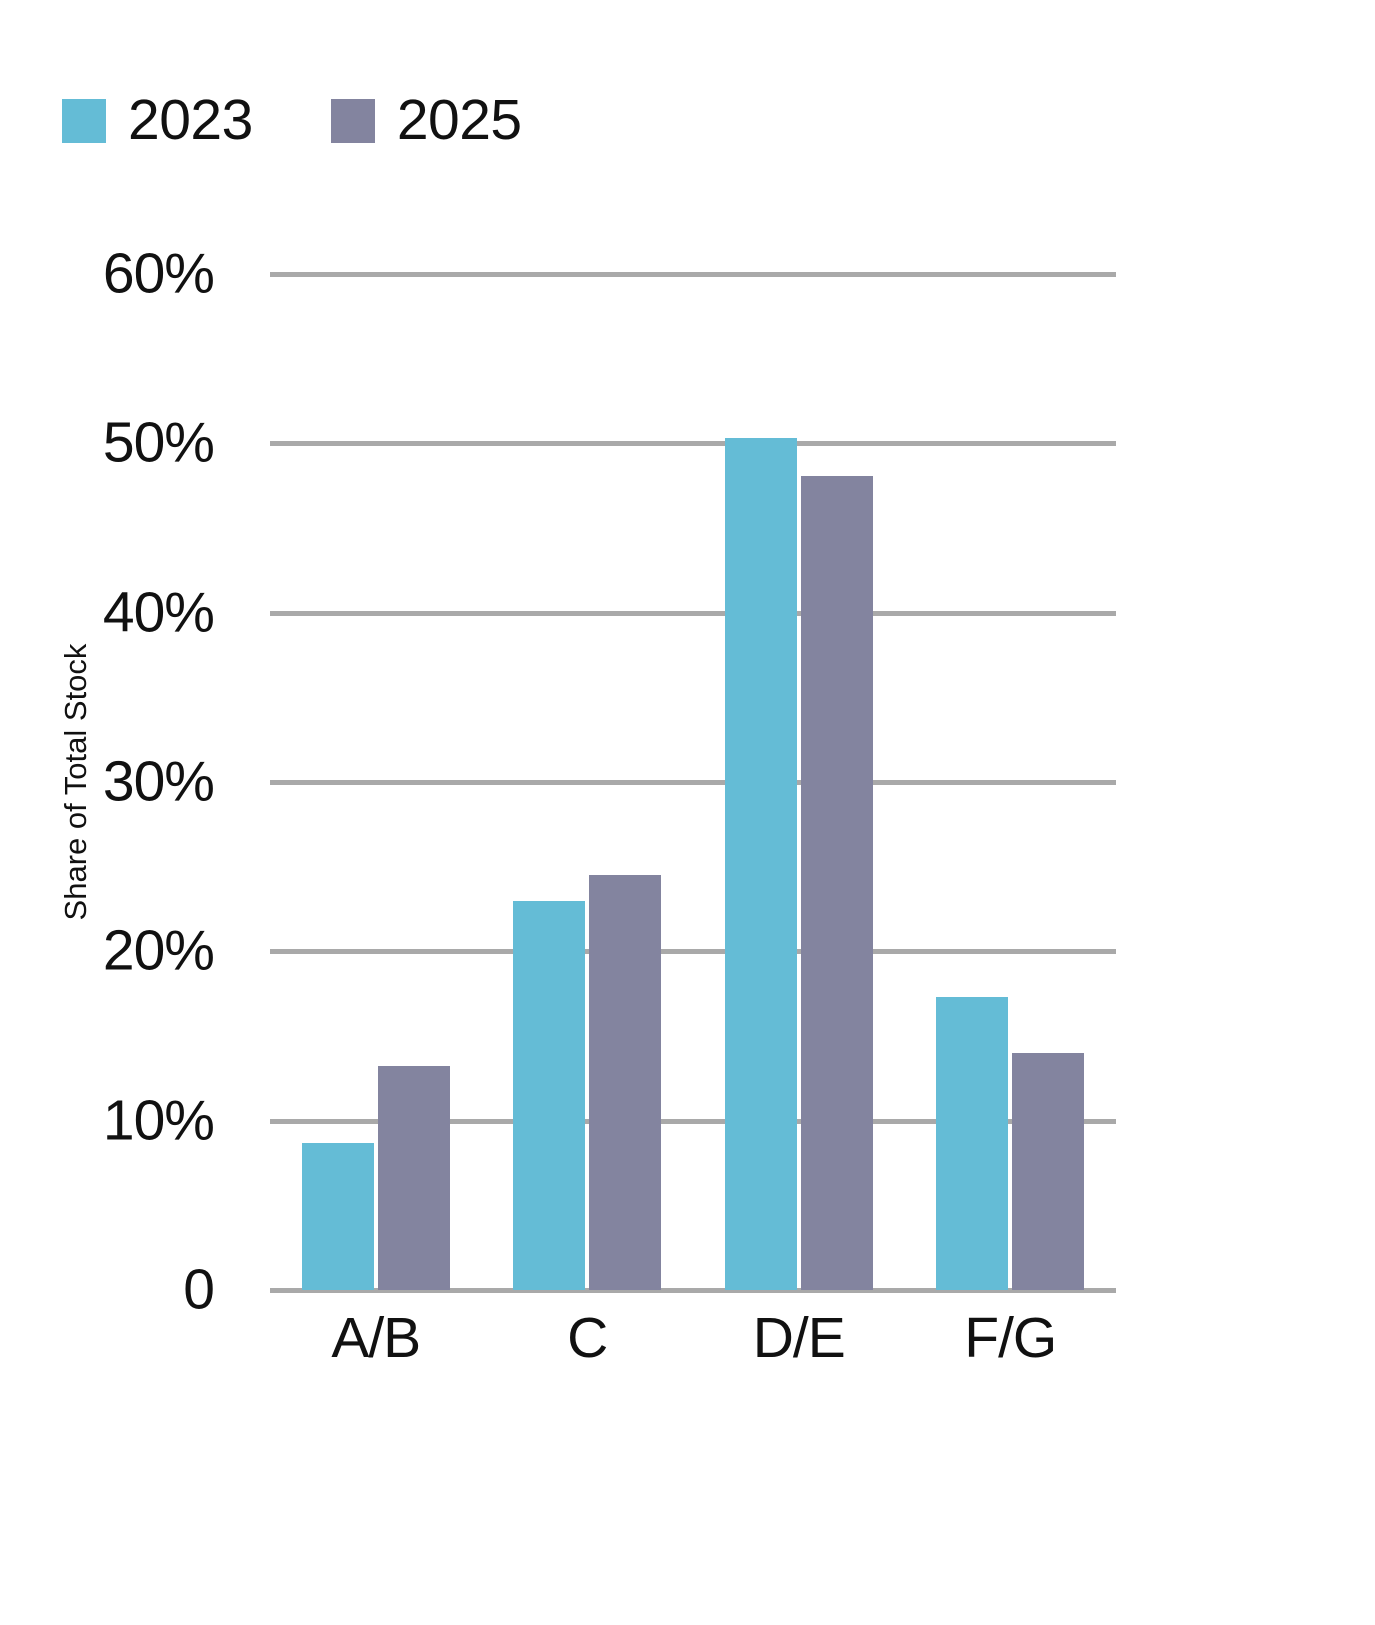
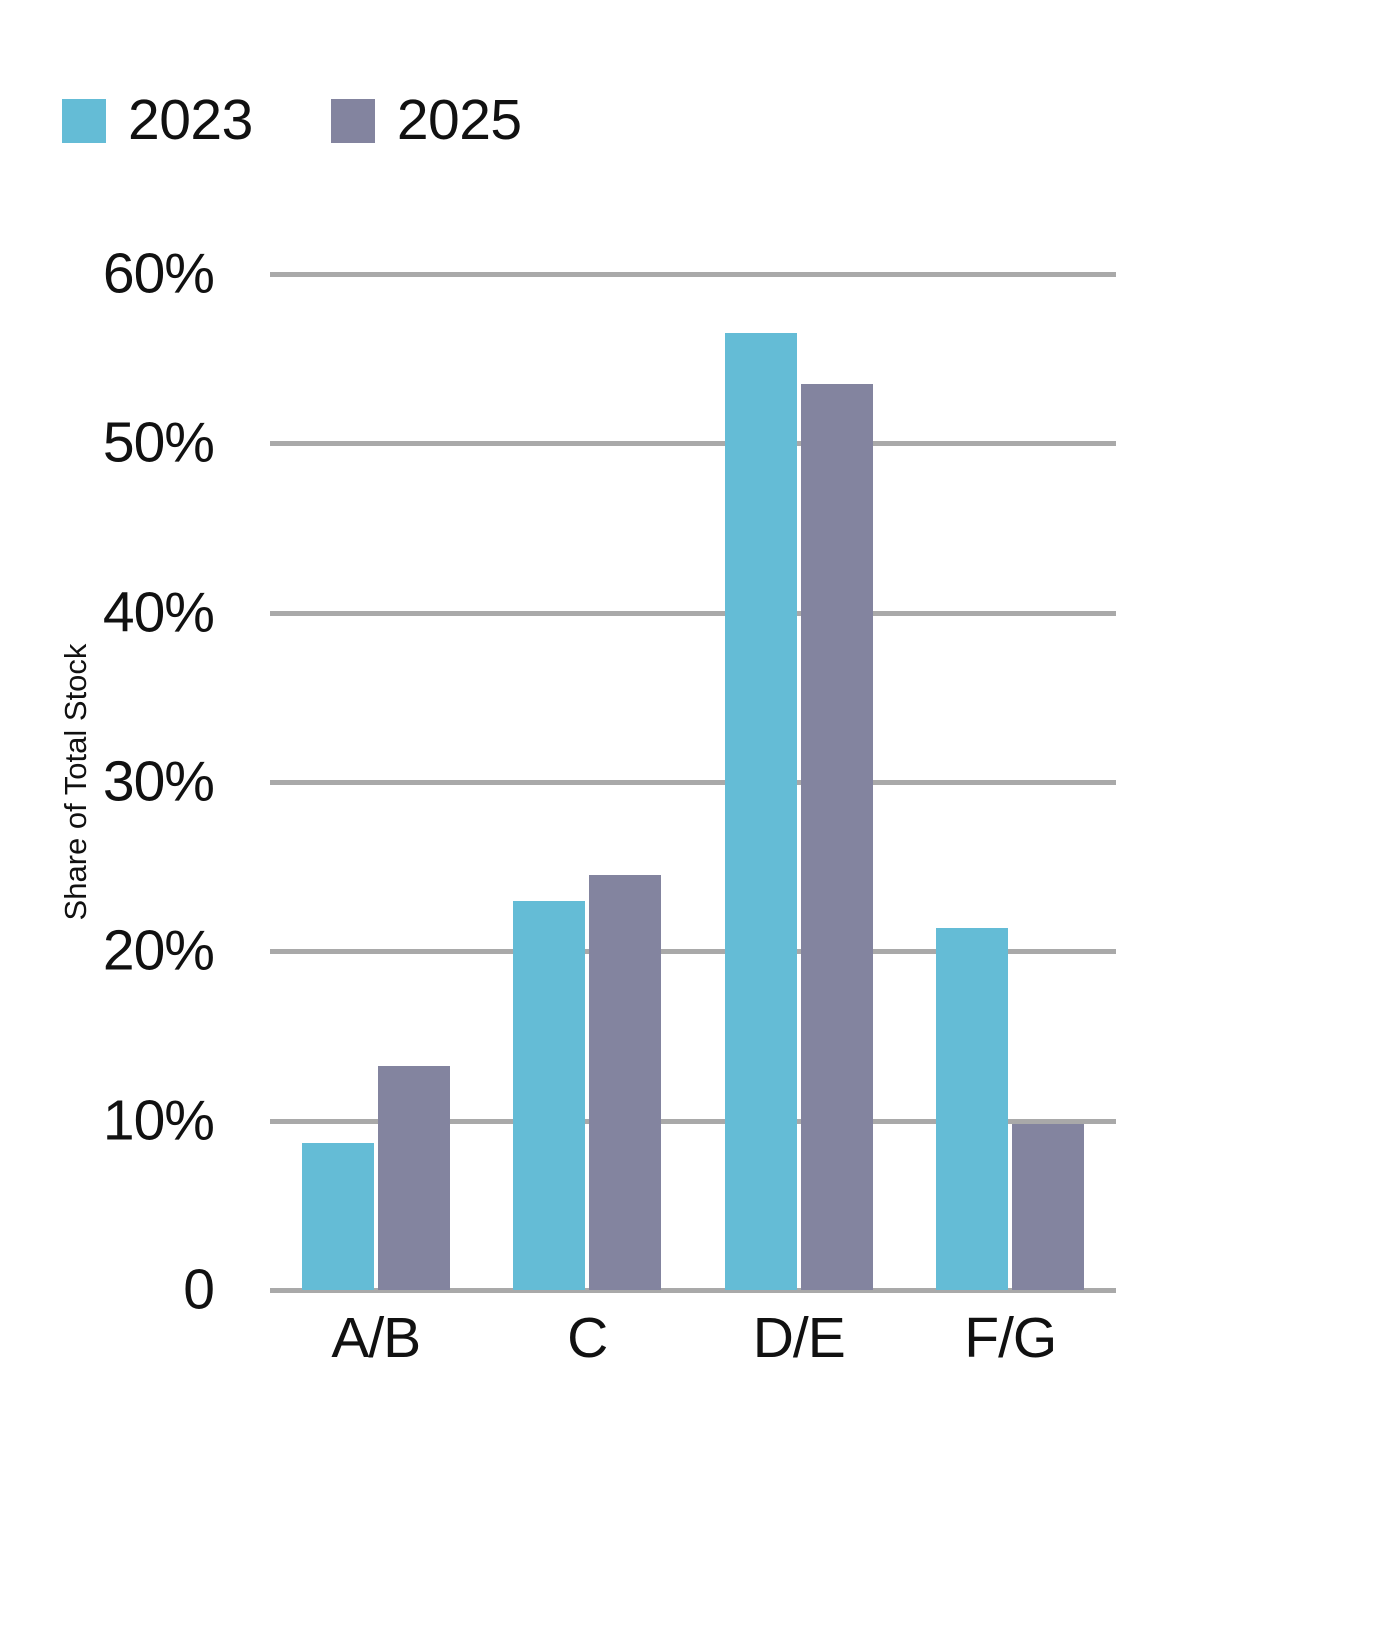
2023/D/E: 50.3% -> 56.5%
2025/D/E: 48.1% -> 53.5%
2023/F/G: 17.3% -> 21.4%
2025/F/G: 14.0% -> 9.8%
